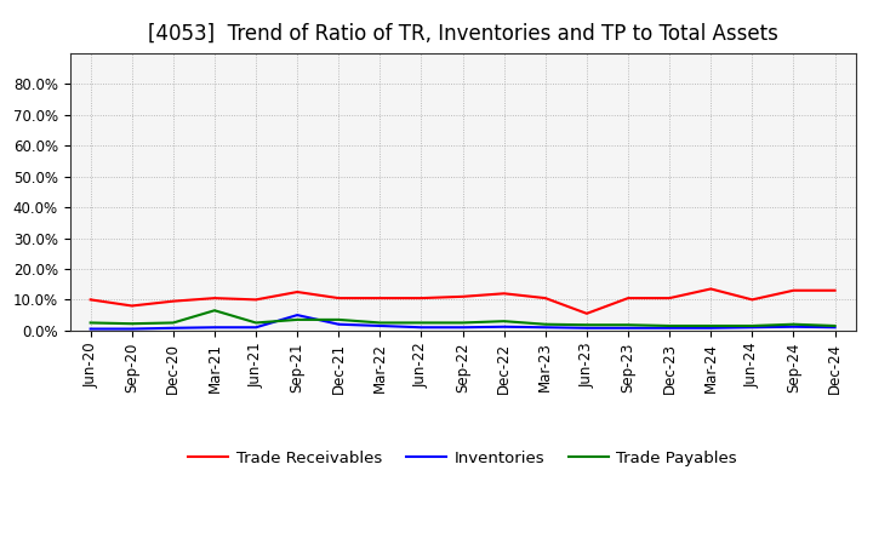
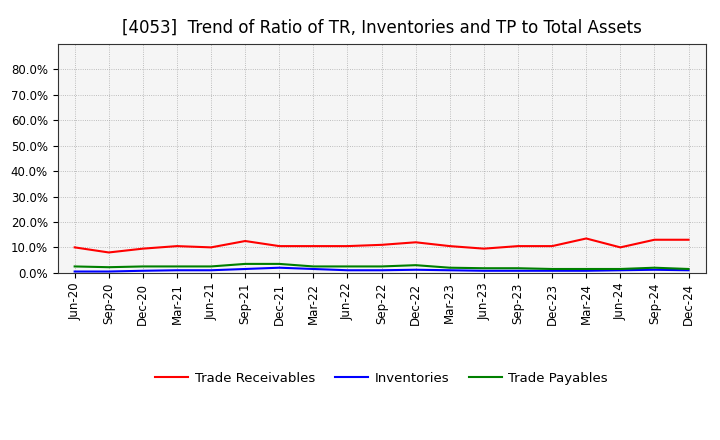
Trade Payables/Mar-21: 6.5% -> 2.5%
Inventories/Sep-21: 5.0% -> 1.5%
Trade Receivables/Jun-23: 5.5% -> 9.5%
